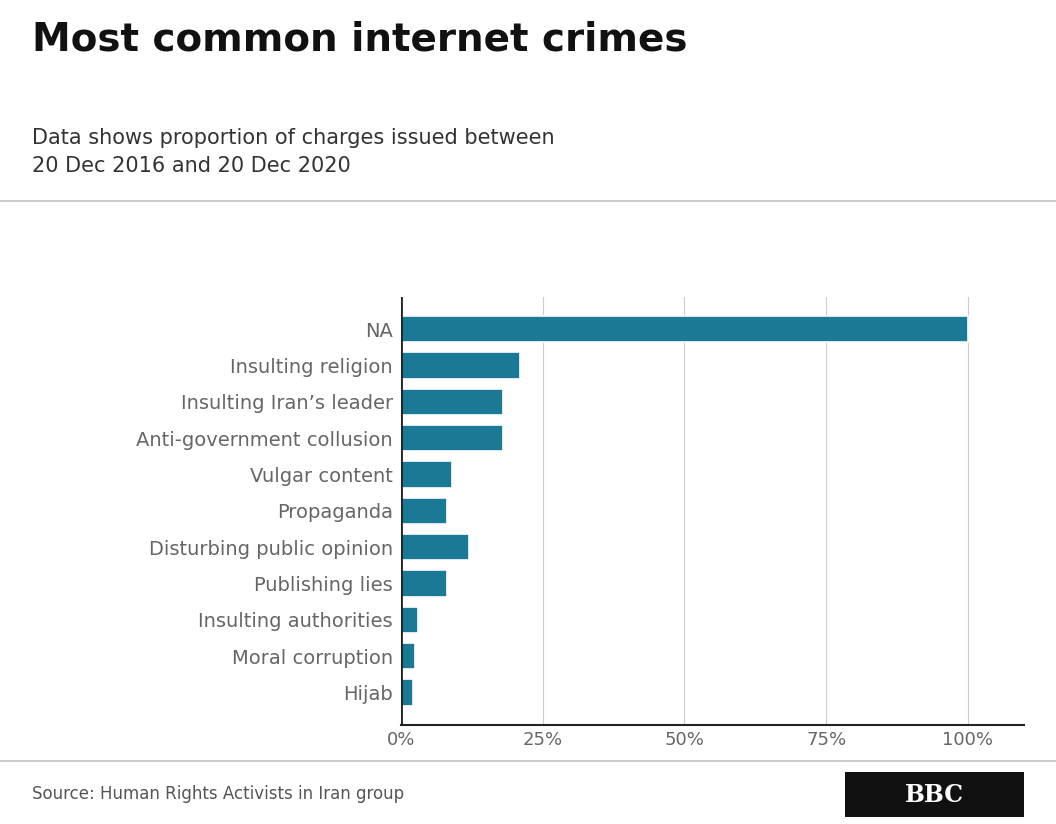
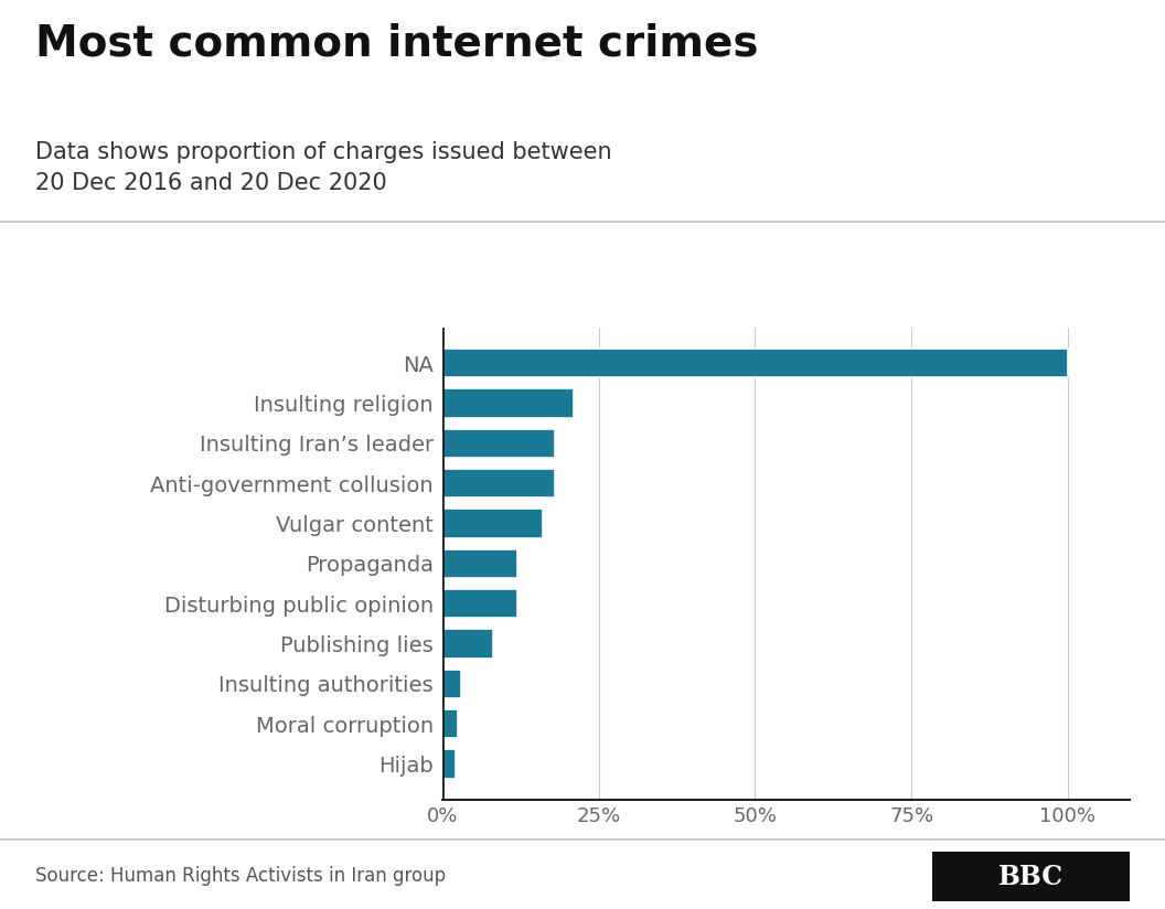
Vulgar content: 9.0% -> 16.0%
Propaganda: 8.0% -> 12.0%
